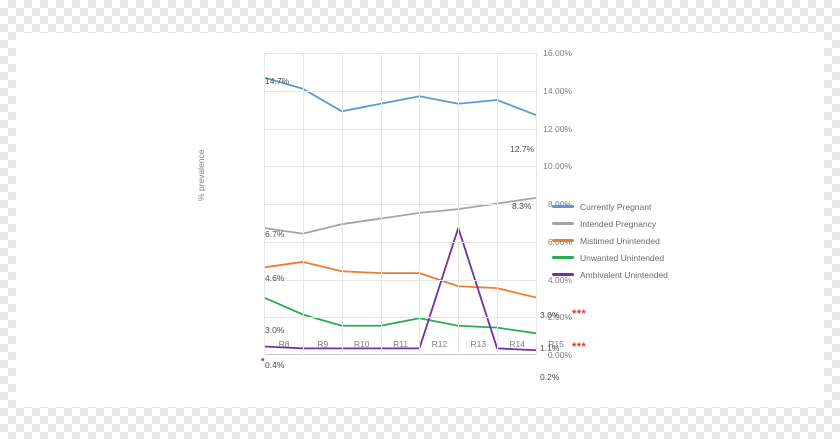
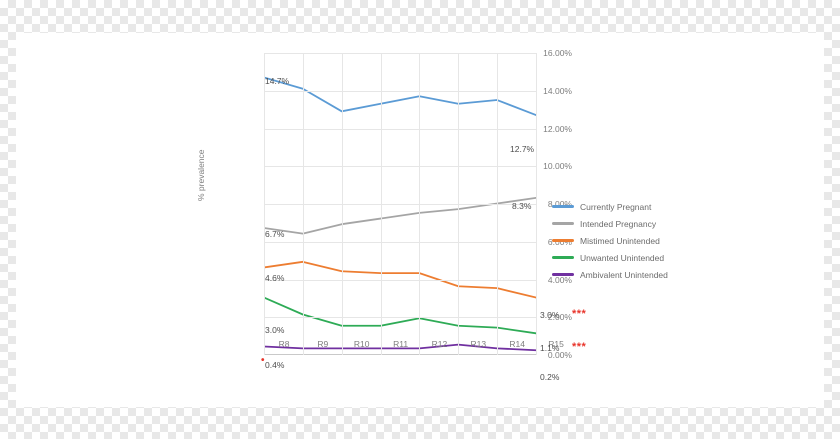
Ambivalent Unintended/R13: 6.7% -> 0.5%
